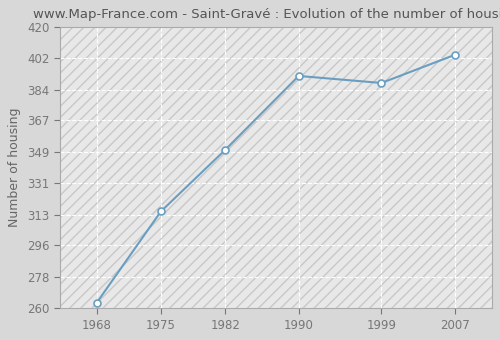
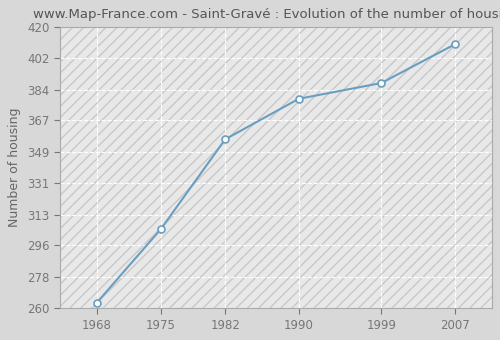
1975: 315 -> 305
1982: 350 -> 356
1990: 392 -> 379
2007: 404 -> 410
